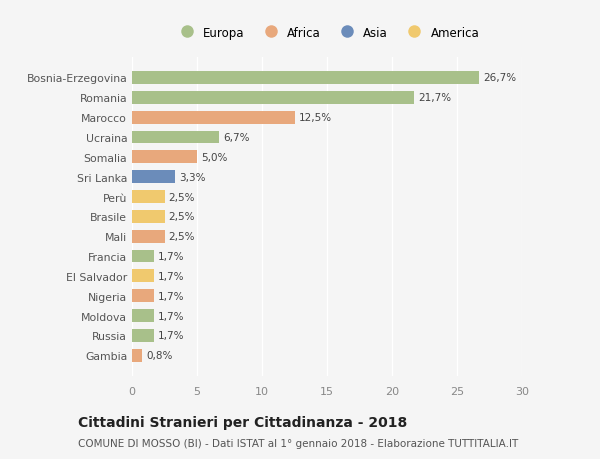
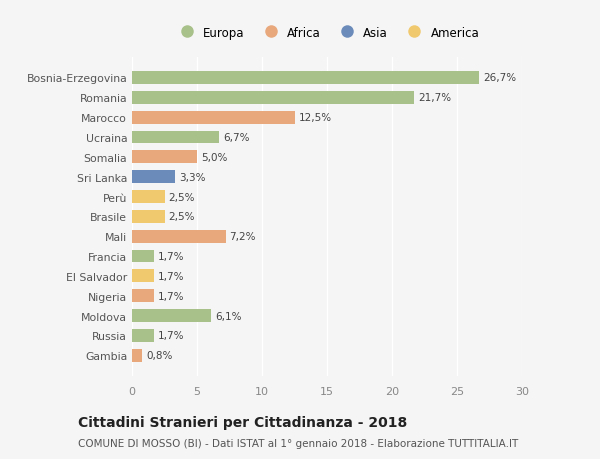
Mali: 2,5% -> 7,2%
Moldova: 1,7% -> 6,1%
